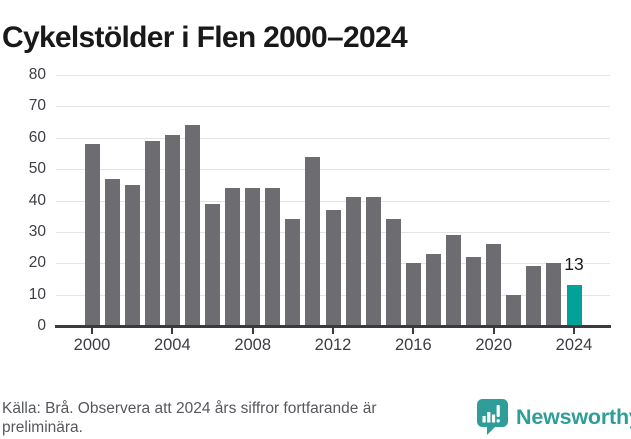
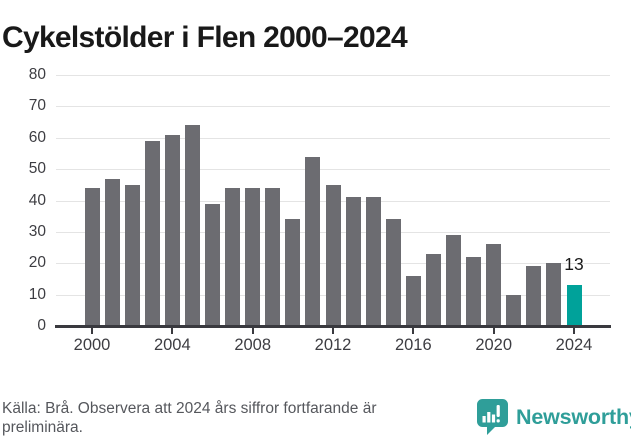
2000: 58 -> 44
2012: 37 -> 45
2016: 20 -> 16
